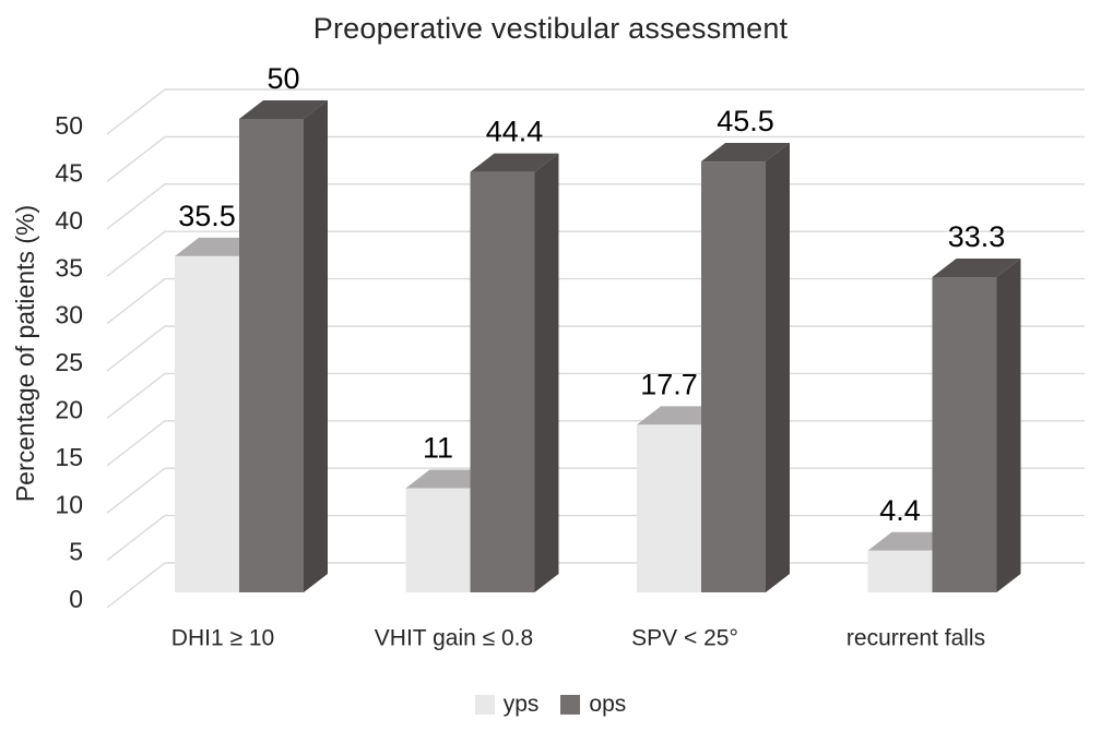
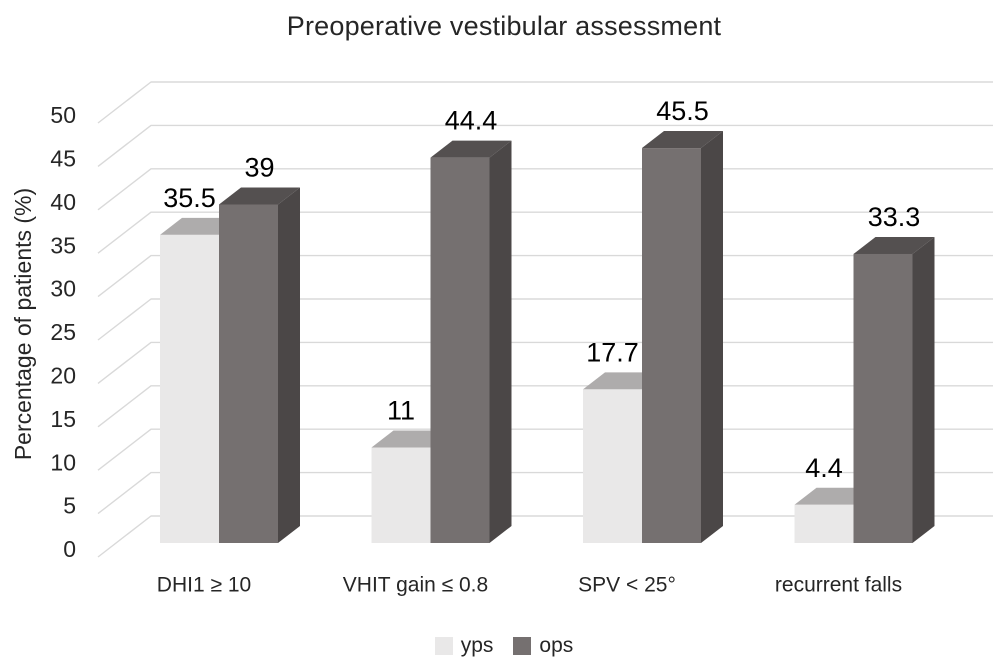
ops/DHI1 ≥ 10: 50 -> 39
